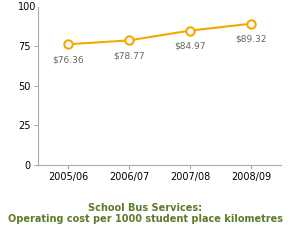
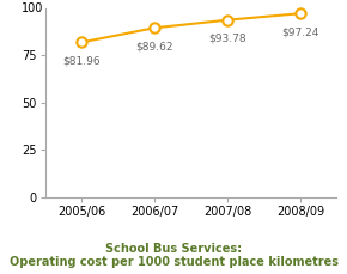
2005/06: $76.36 -> $81.96
2006/07: $78.77 -> $89.62
2007/08: $84.97 -> $93.78
2008/09: $89.32 -> $97.24
